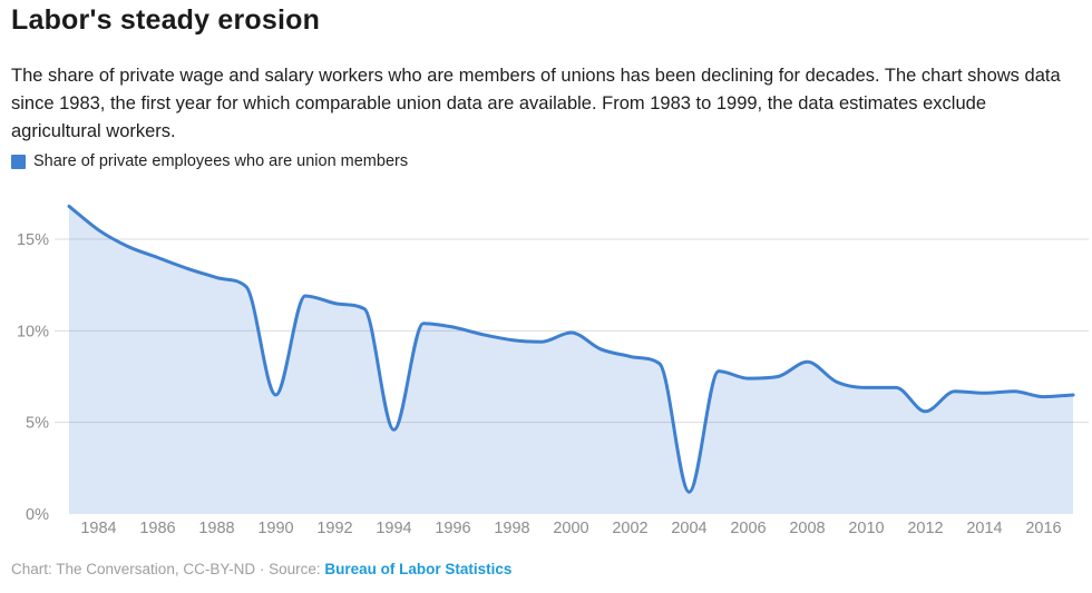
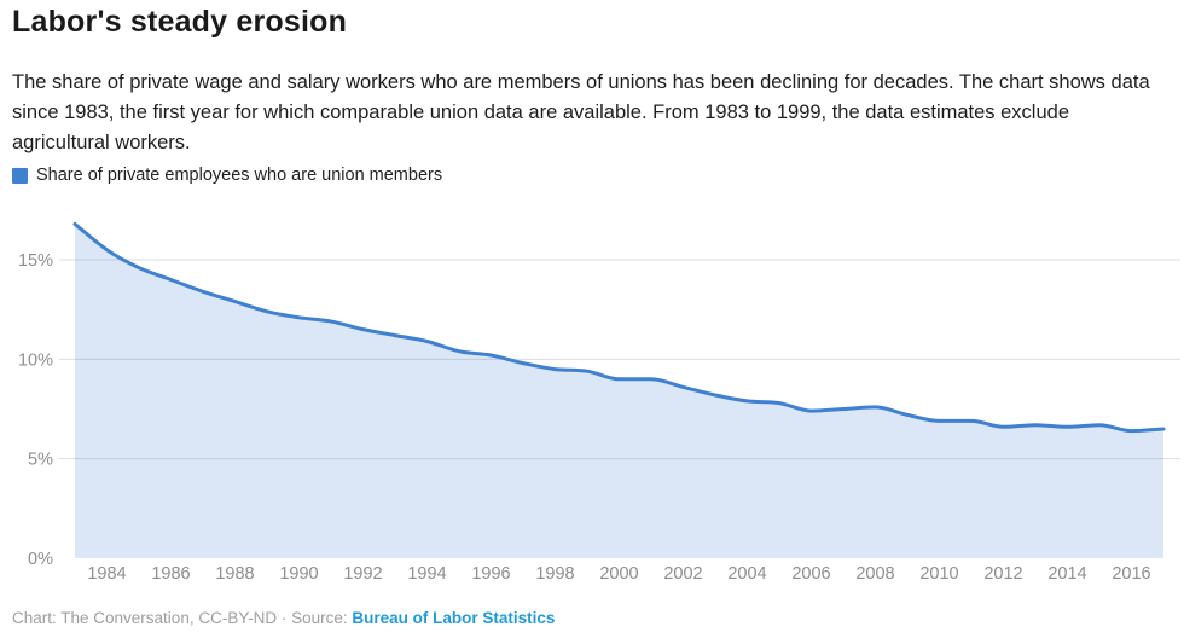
1990: 6.5% -> 12.1%
1994: 4.6% -> 10.9%
2000: 9.9% -> 9.0%
2004: 1.2% -> 7.9%
2008: 8.3% -> 7.6%
2012: 5.6% -> 6.6%
